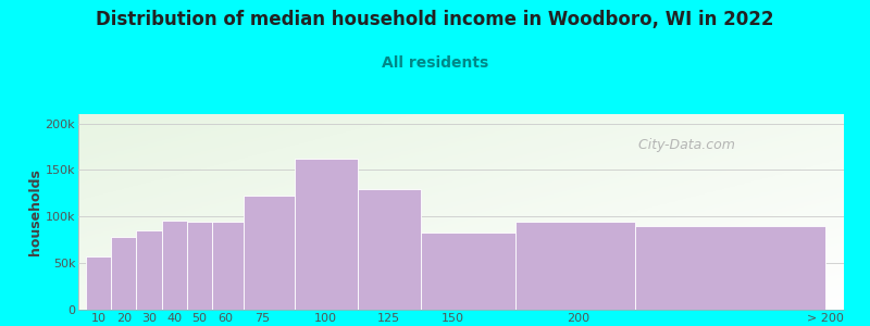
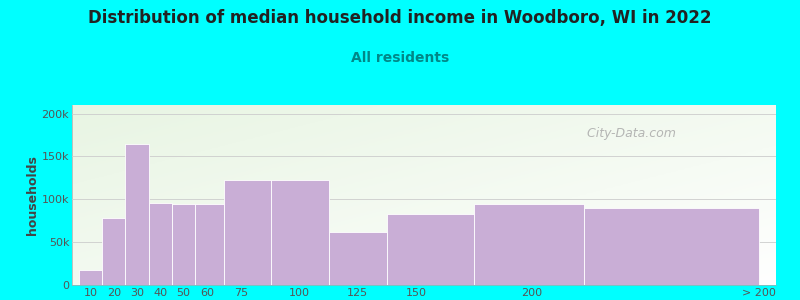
10: 57k -> 18k
30: 85k -> 164k
100: 162k -> 122k
125: 130k -> 62k
